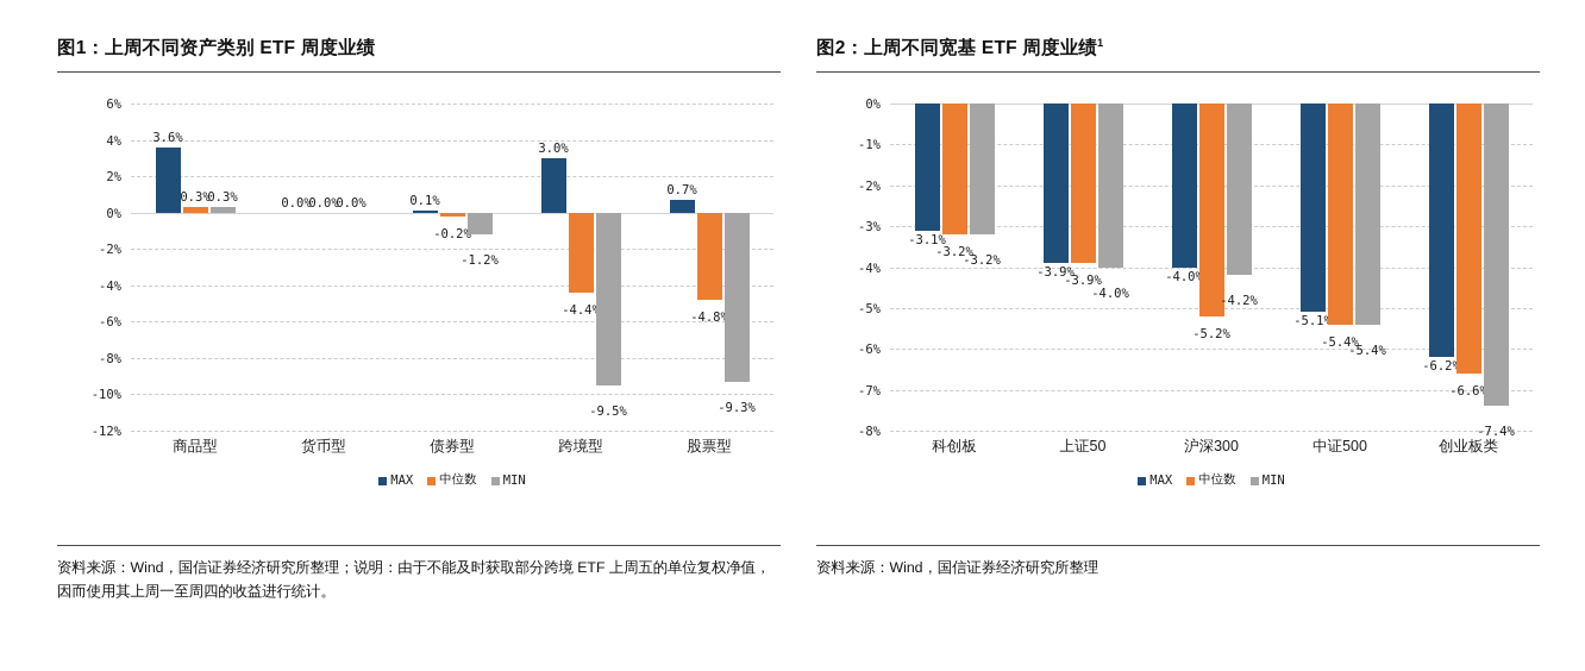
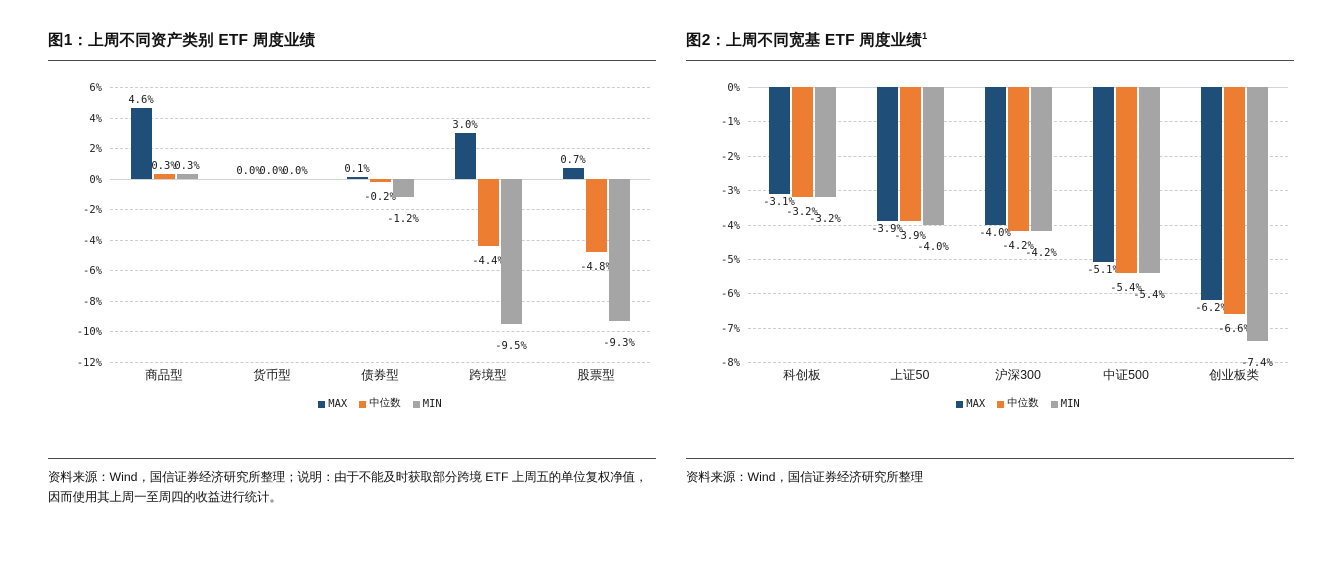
图1：上周不同资产类别 ETF 周度业绩/MAX/商品型: 3.6% -> 4.6%
图2：上周不同宽基 ETF 周度业绩/中位数/沪深300: -5.2% -> -4.2%
